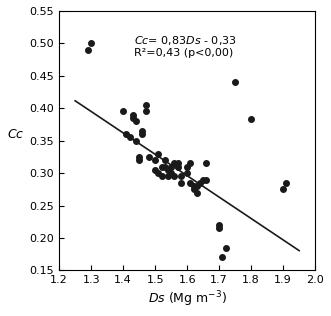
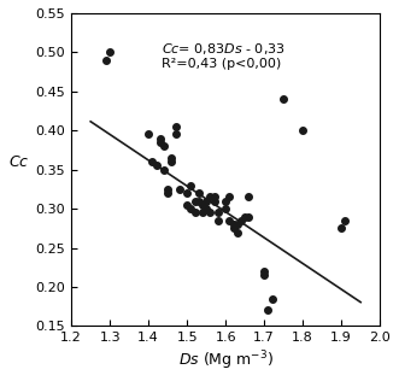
1.8: 0.384 -> 0.400
